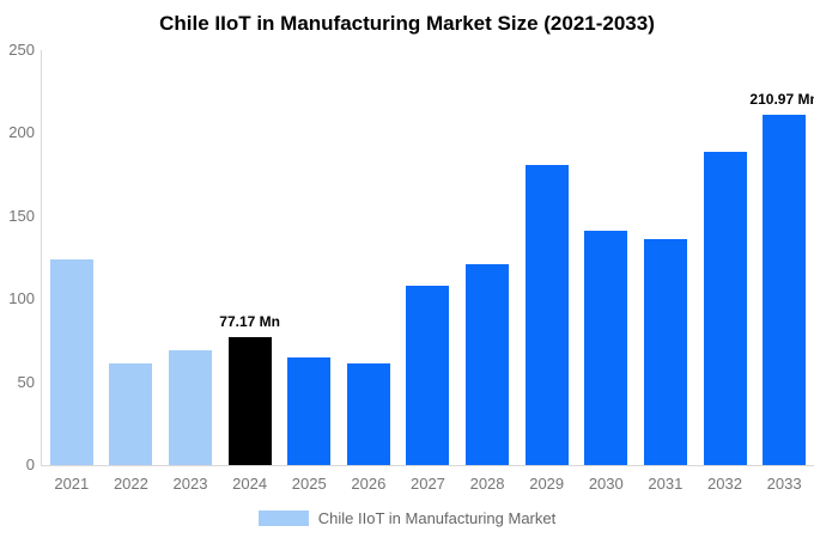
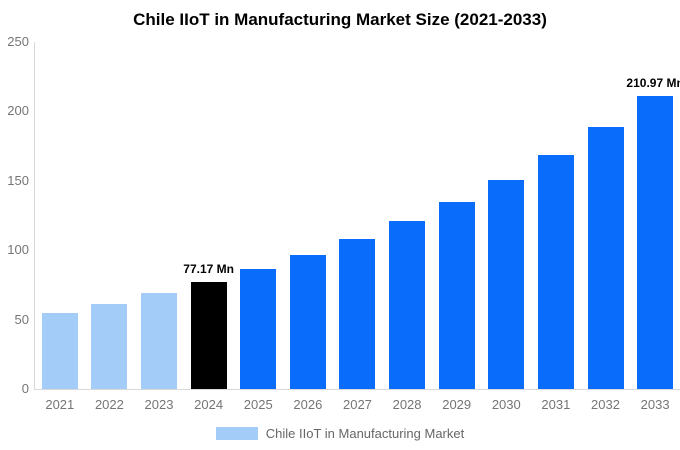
2021: 124 -> 55
2025: 65 -> 86
2026: 61 -> 96
2029: 181 -> 135
2030: 141 -> 151
2031: 136 -> 169
